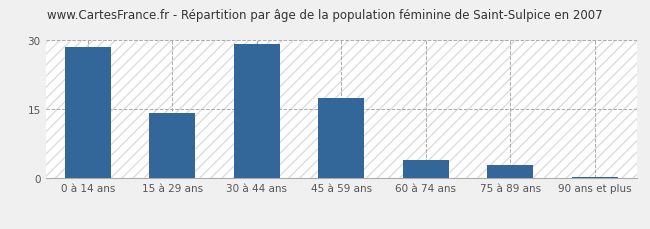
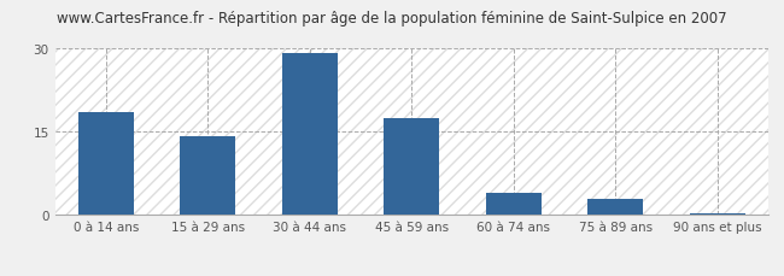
0 à 14 ans: 28.5 -> 18.5
